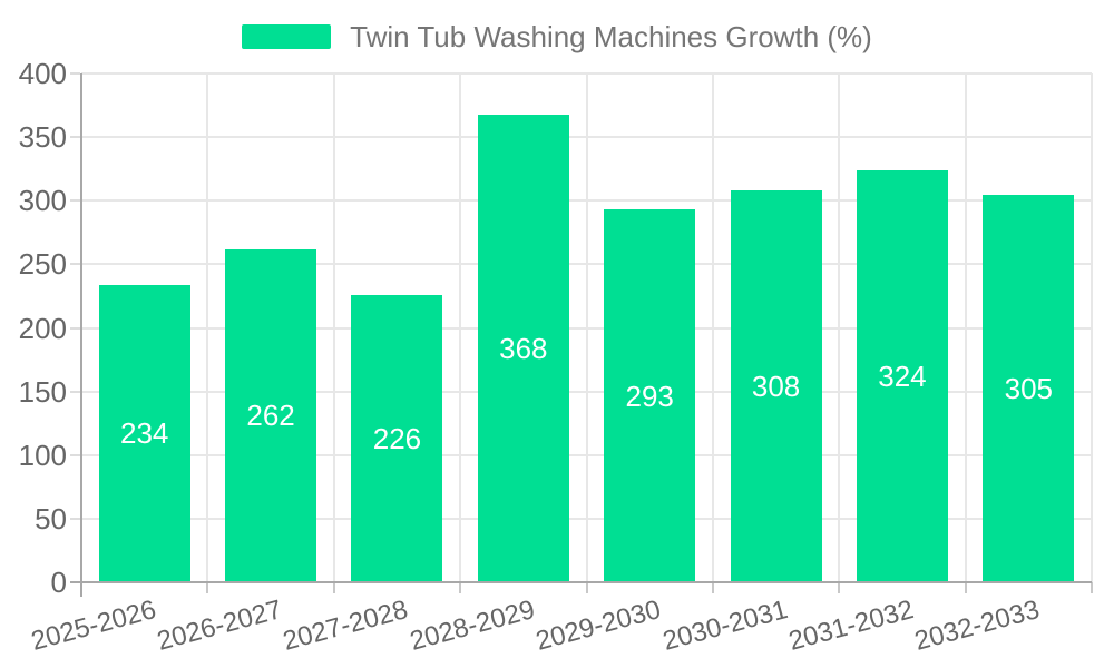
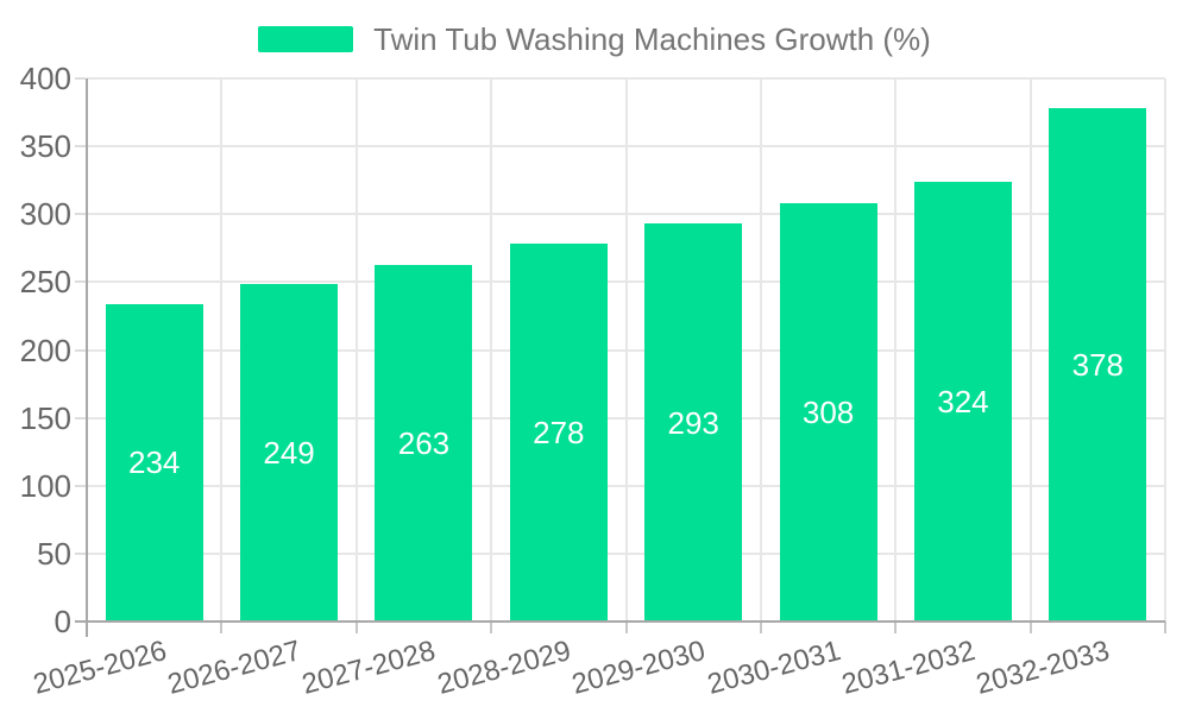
2026-2027: 262 -> 249
2027-2028: 226 -> 263
2028-2029: 368 -> 278
2032-2033: 305 -> 378
